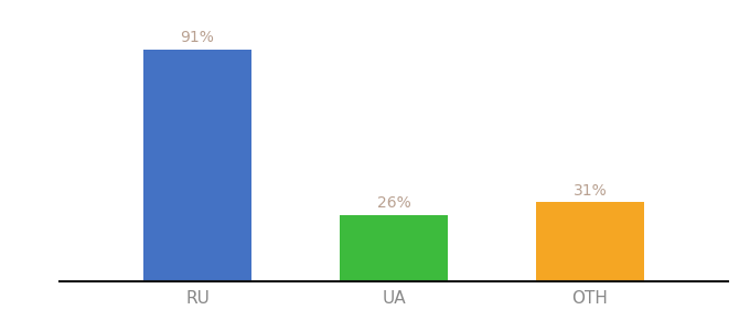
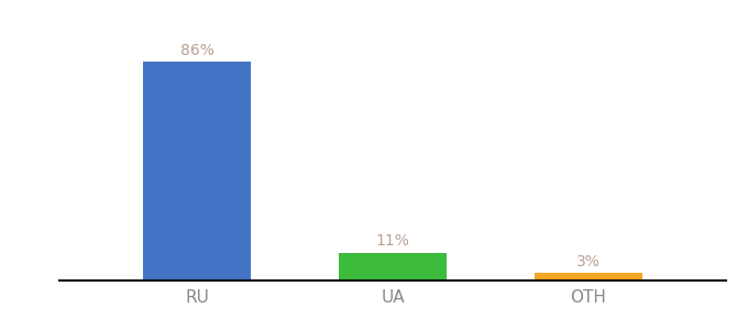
RU: 91% -> 86%
UA: 26% -> 11%
OTH: 31% -> 3%
